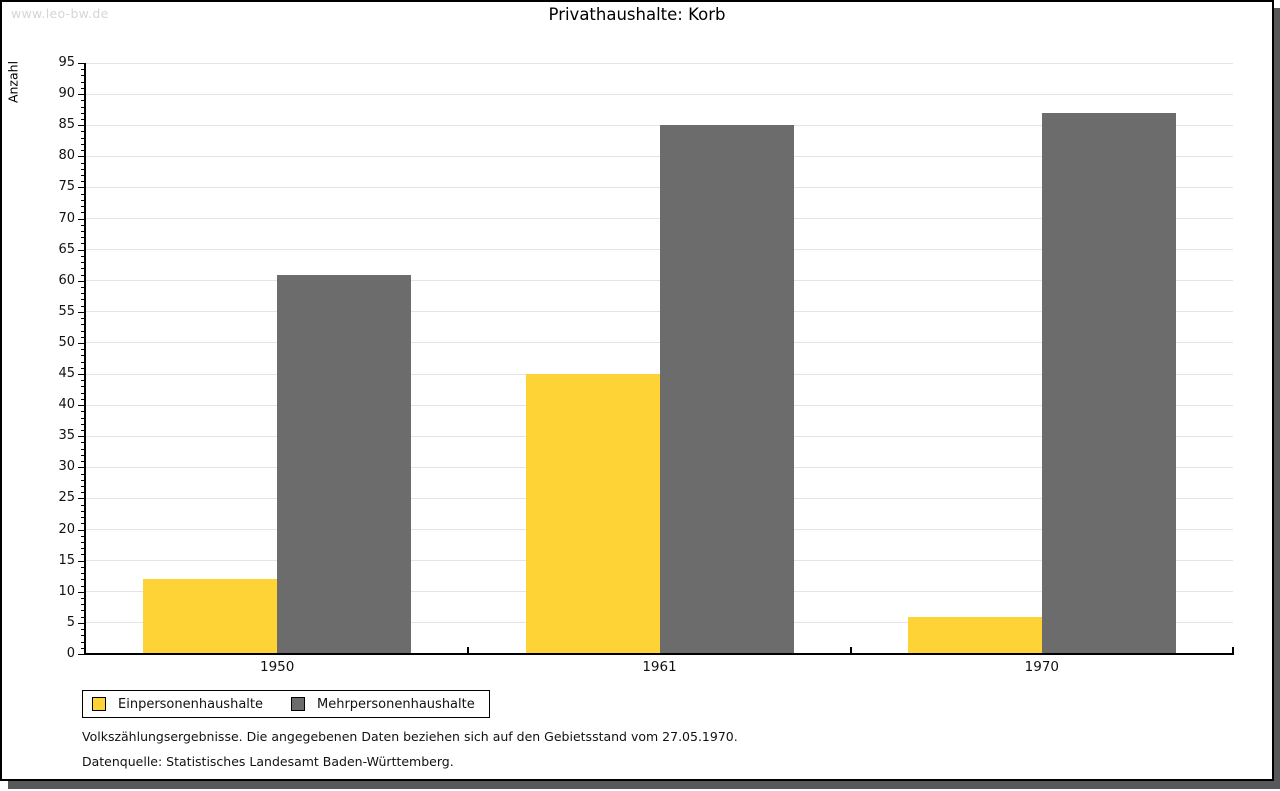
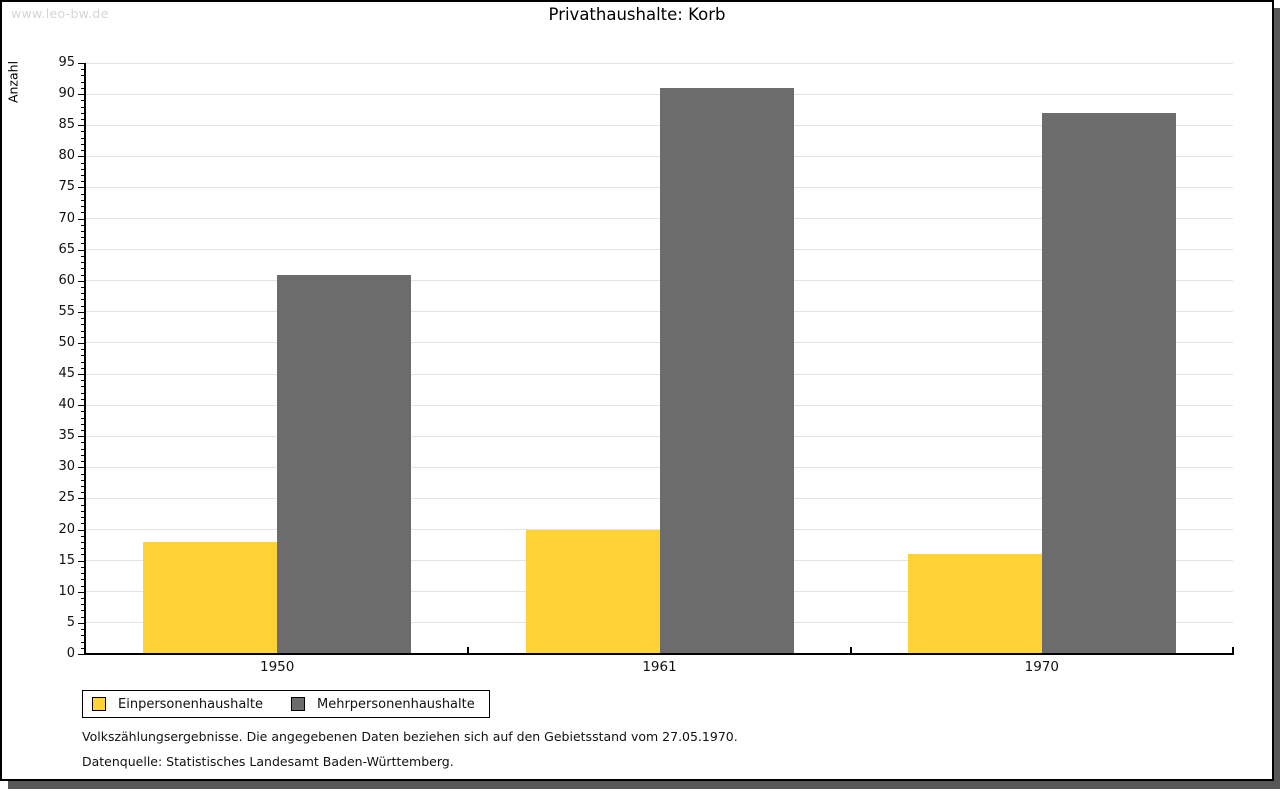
Einpersonenhaushalte/1950: 12 -> 18
Einpersonenhaushalte/1961: 45 -> 20
Mehrpersonenhaushalte/1961: 85 -> 91
Einpersonenhaushalte/1970: 6 -> 16
